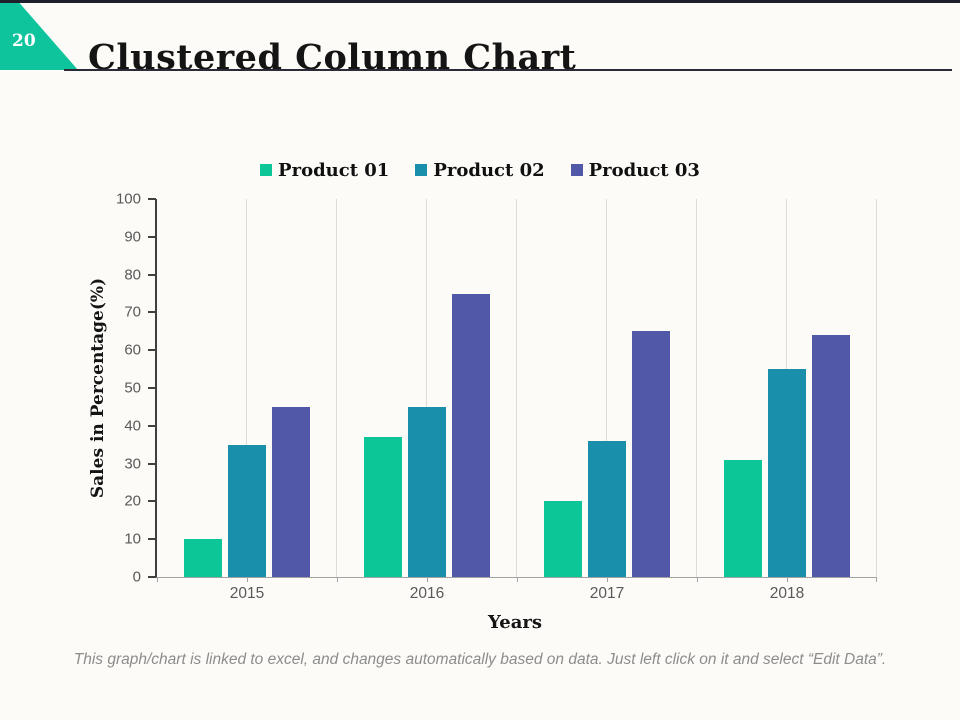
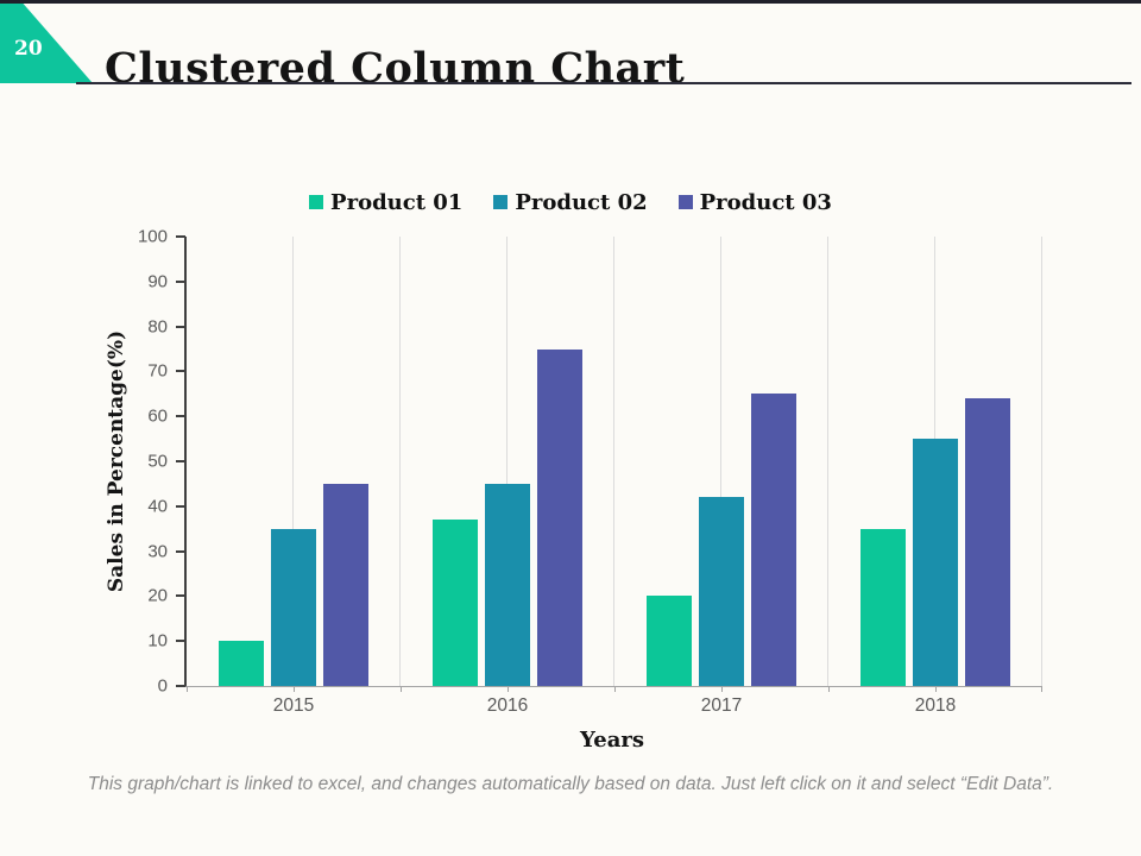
Product 02/2017: 36 -> 42
Product 01/2018: 31 -> 35
